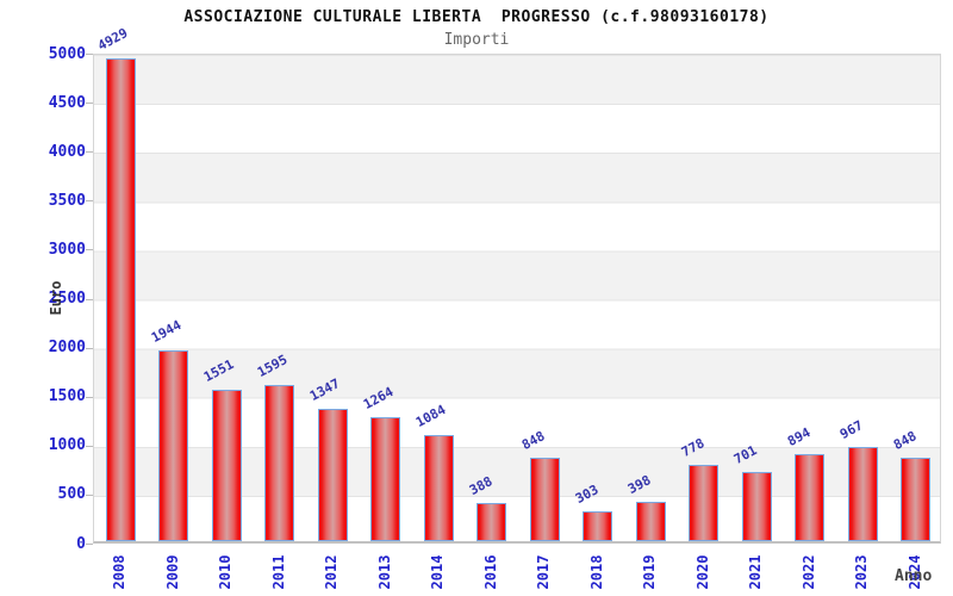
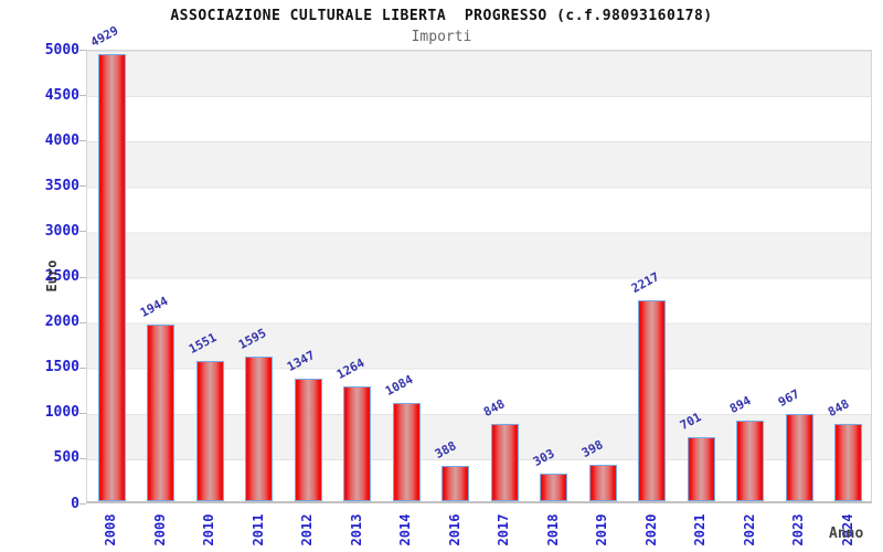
2020: 778 -> 2217
